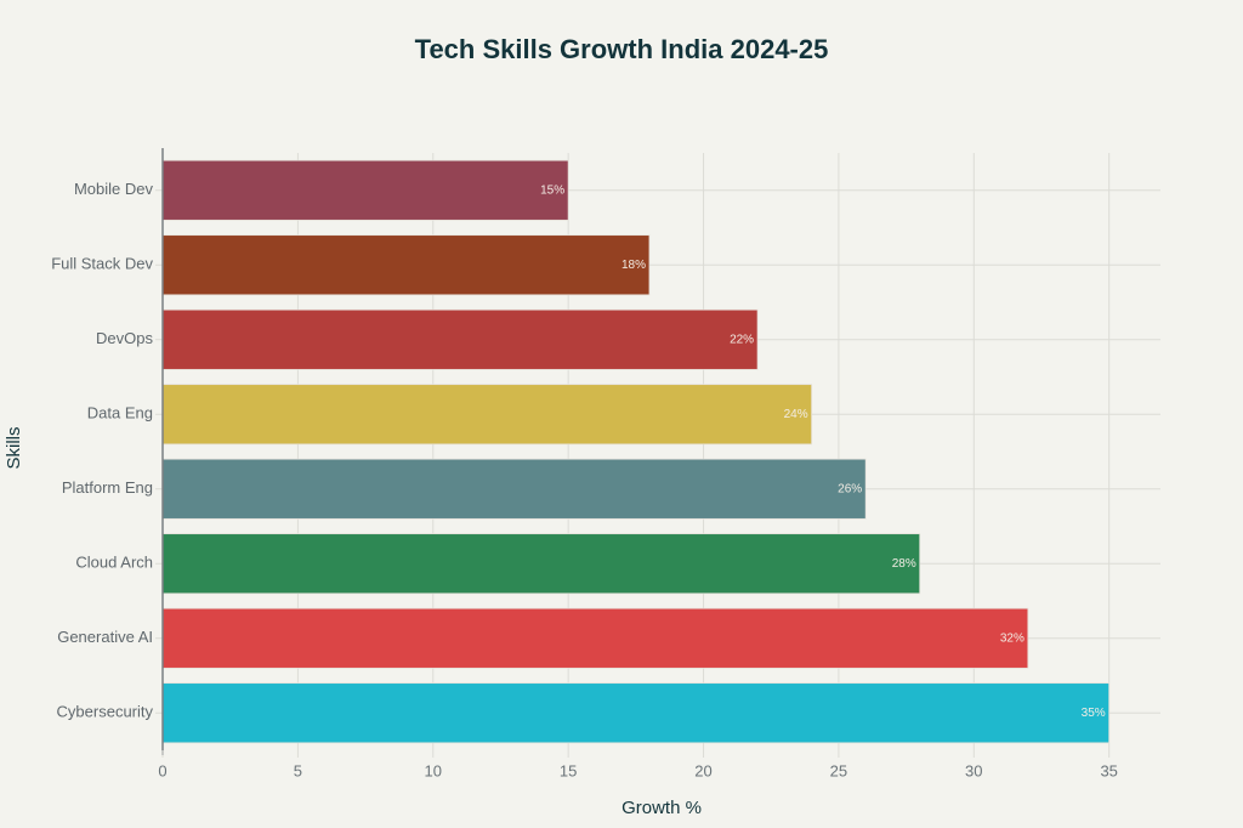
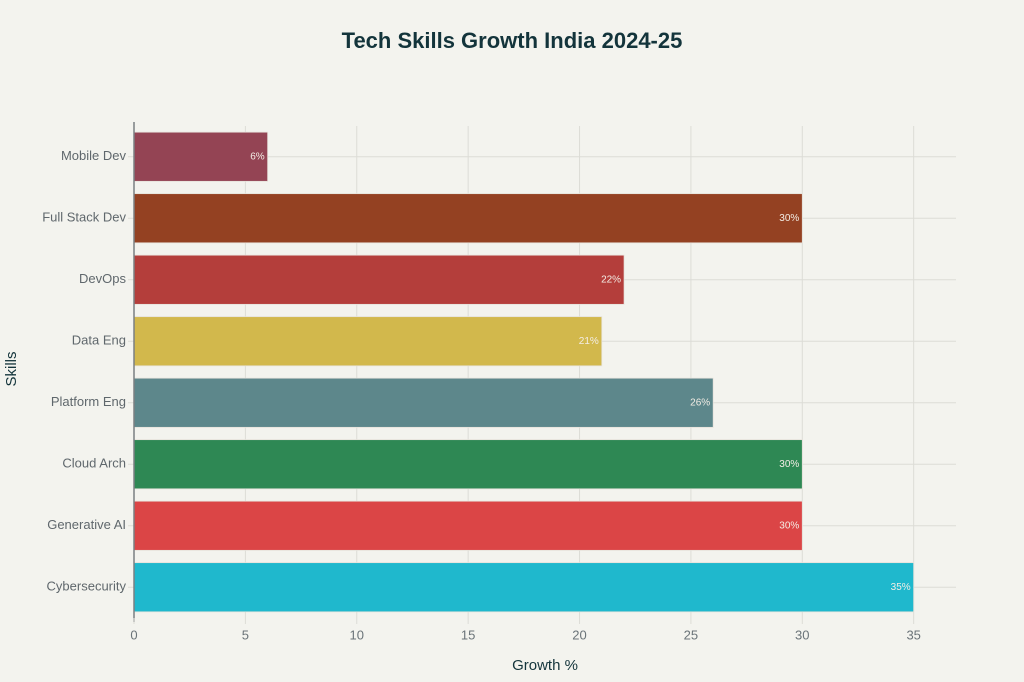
Mobile Dev: 15% -> 6%
Full Stack Dev: 18% -> 30%
Data Eng: 24% -> 21%
Cloud Arch: 28% -> 30%
Generative AI: 32% -> 30%
